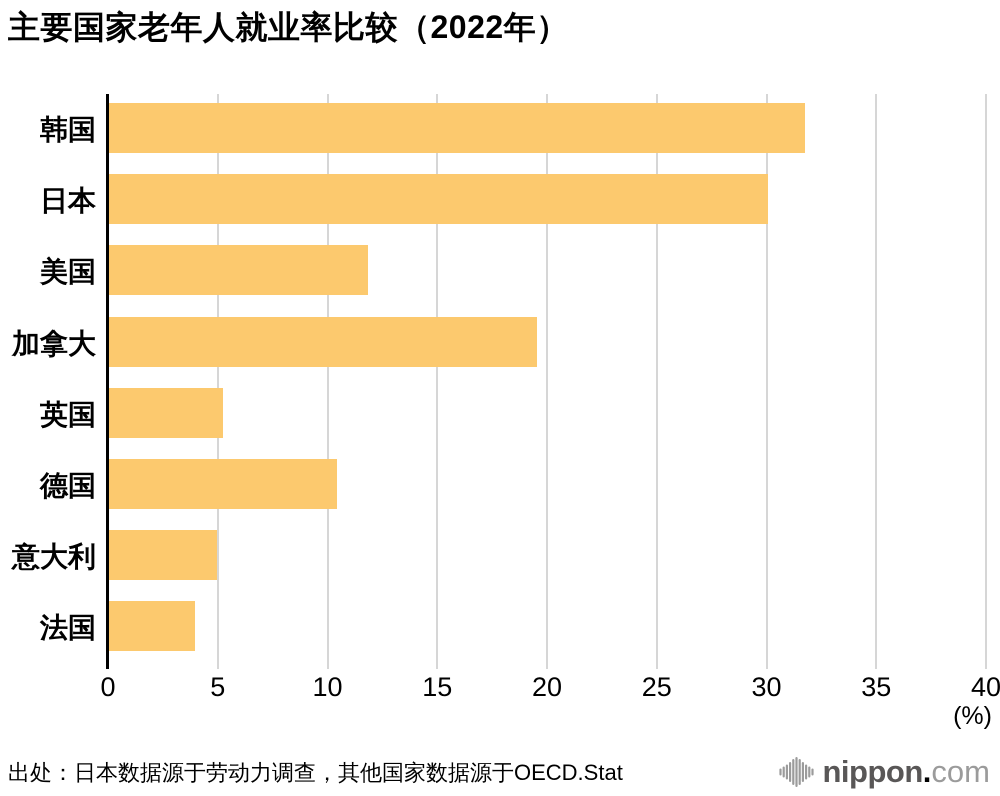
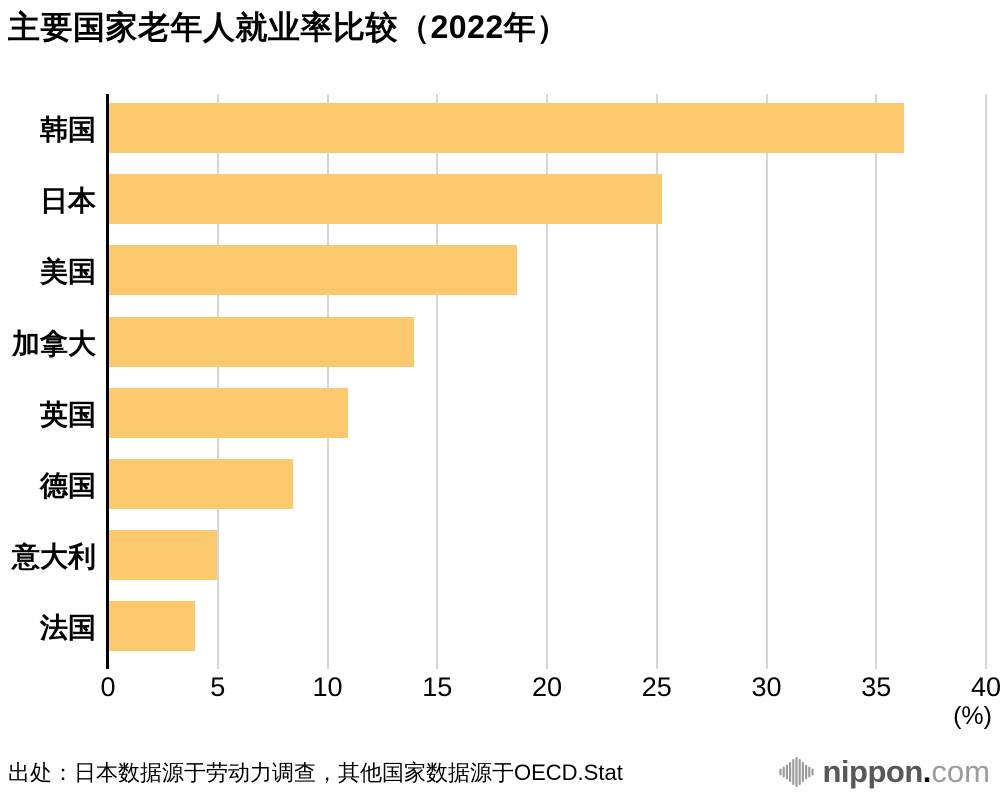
韩国: 31.7 -> 36.2
日本: 30.0 -> 25.2
美国: 11.8 -> 18.6
加拿大: 19.5 -> 13.9
英国: 5.2 -> 10.9
德国: 10.4 -> 8.4
